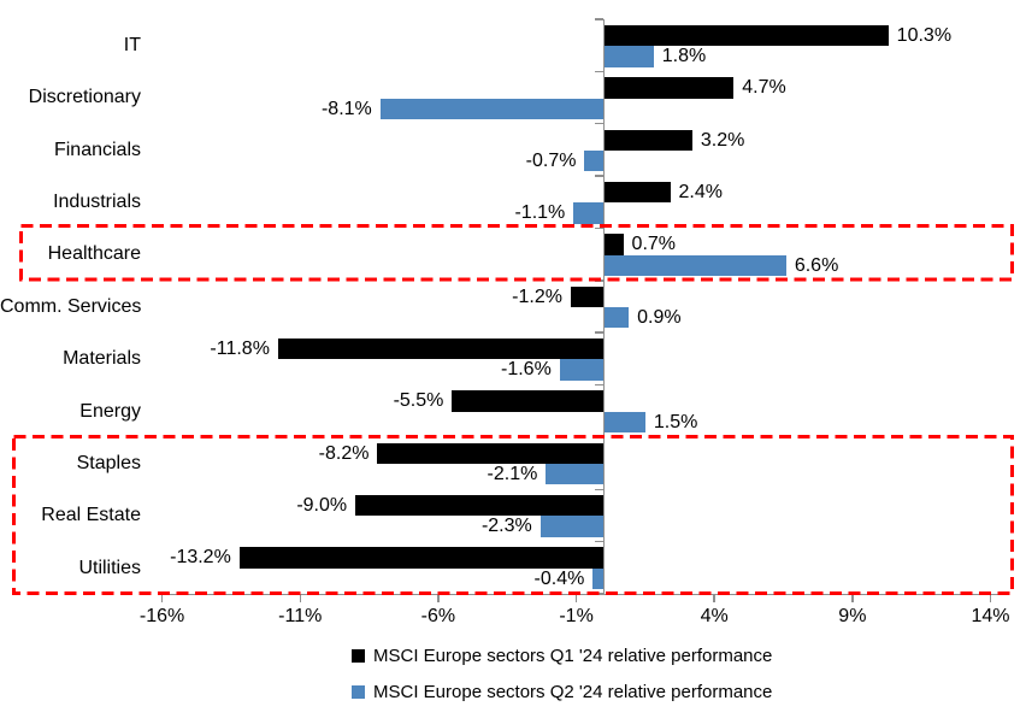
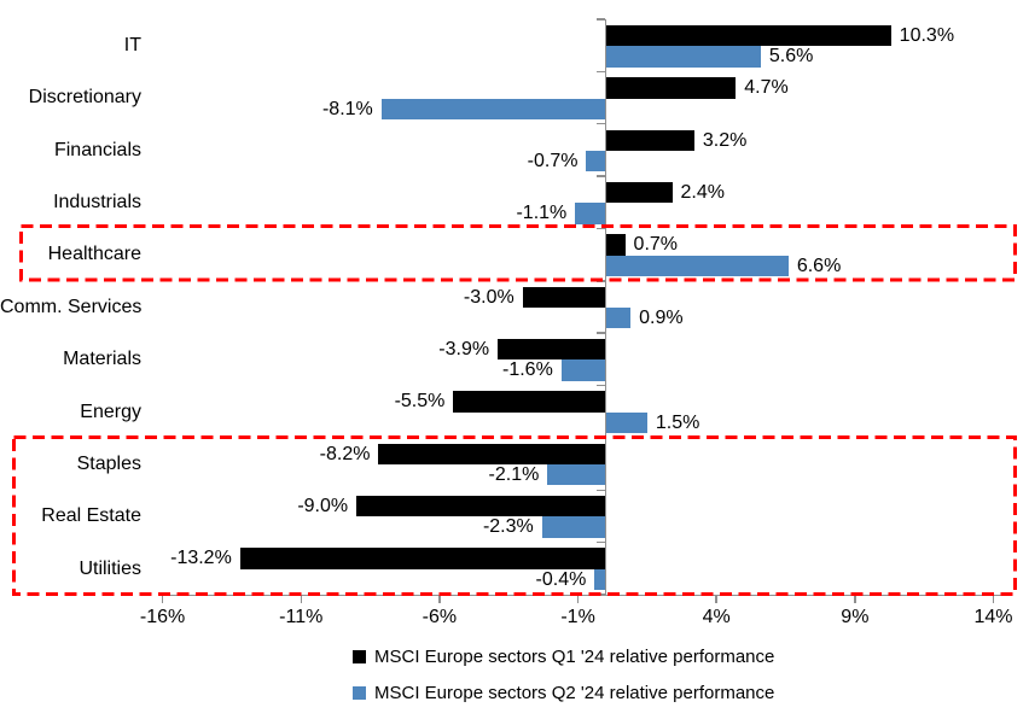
MSCI Europe sectors Q2 '24 relative performance/IT: 1.8% -> 5.6%
MSCI Europe sectors Q1 '24 relative performance/Comm. Services: -1.2% -> -3.0%
MSCI Europe sectors Q1 '24 relative performance/Materials: -11.8% -> -3.9%
